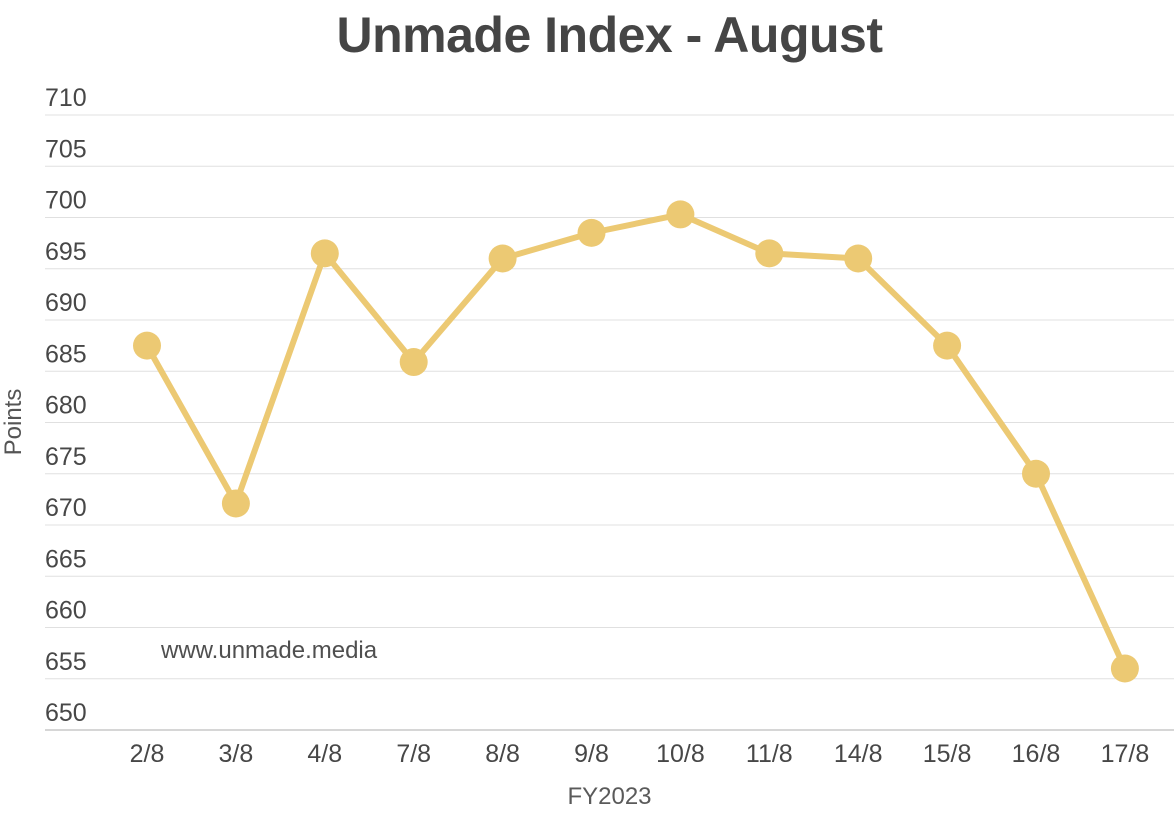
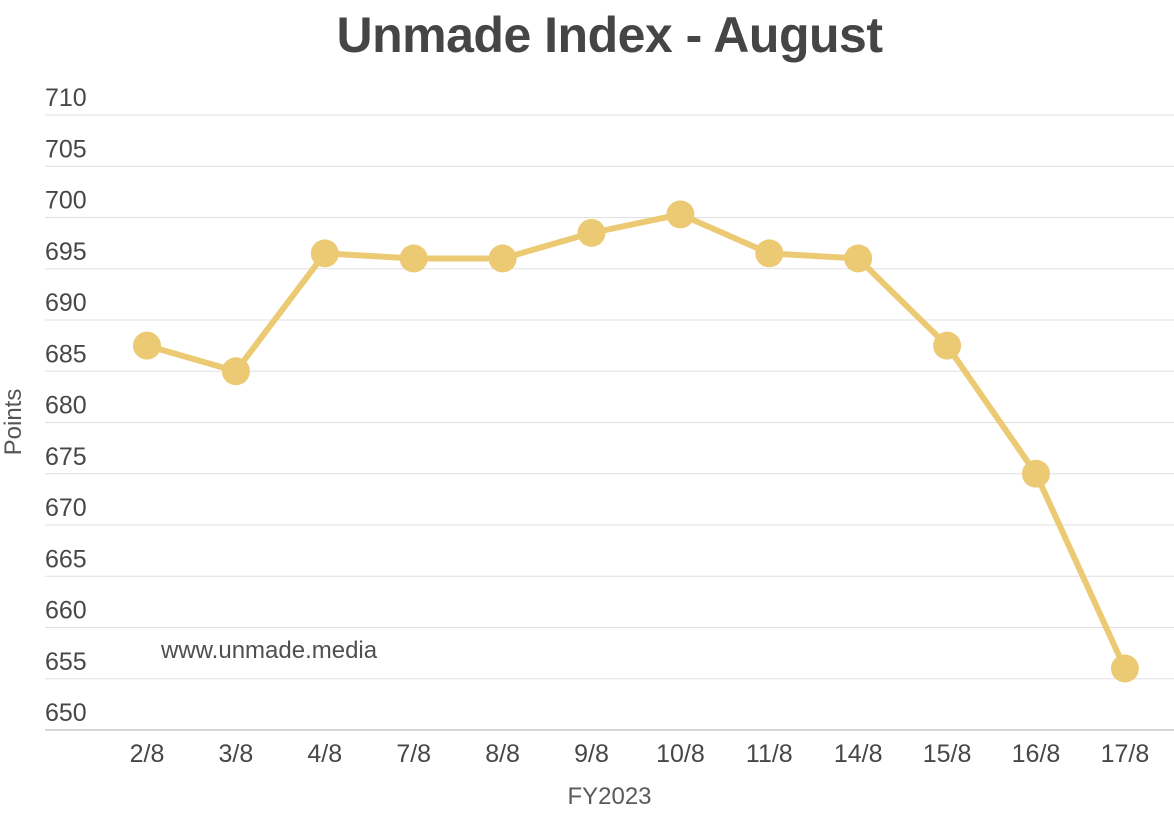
3/8: 672.1 -> 685.0
7/8: 685.9 -> 696.0
